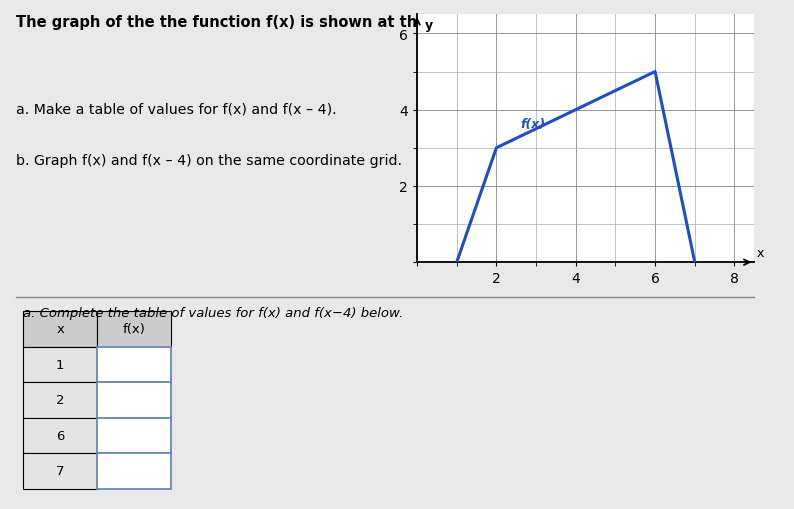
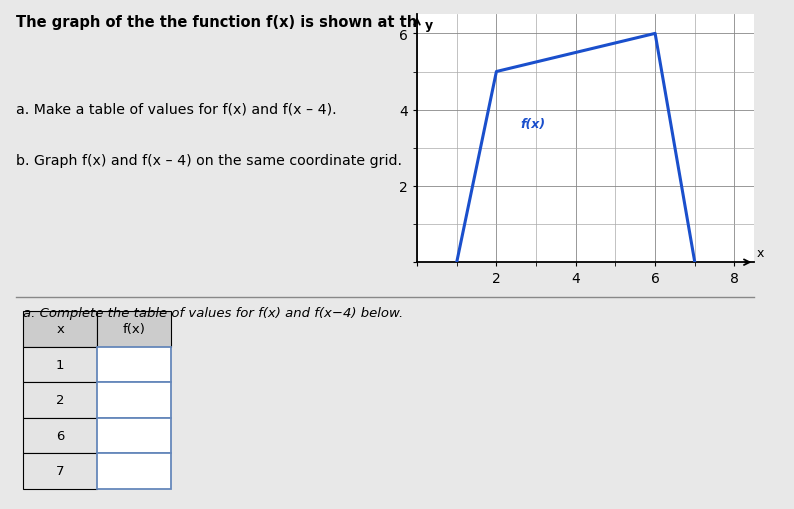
2: 3 -> 5
6: 5 -> 6
